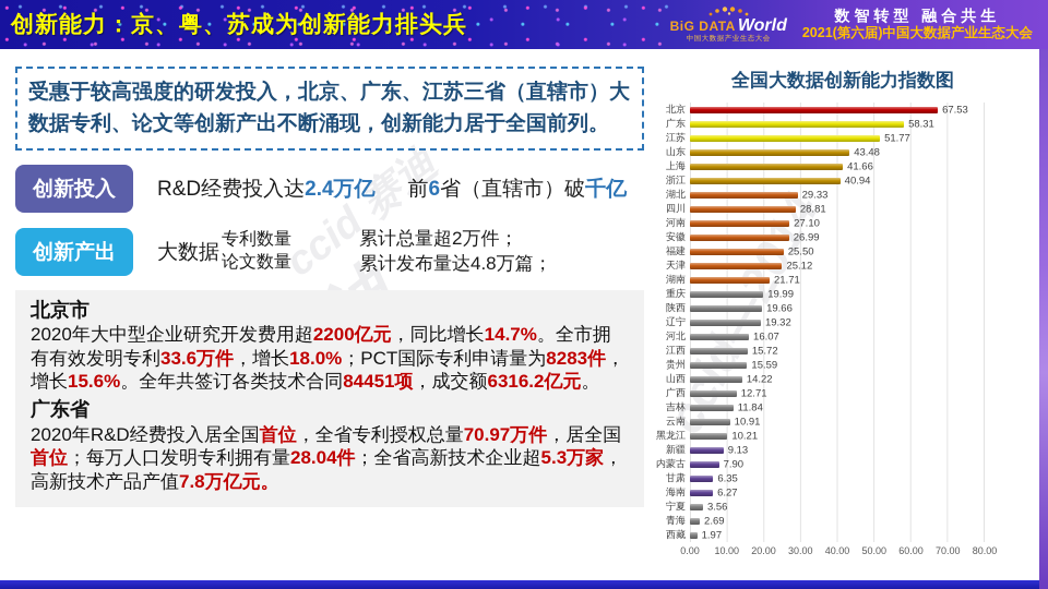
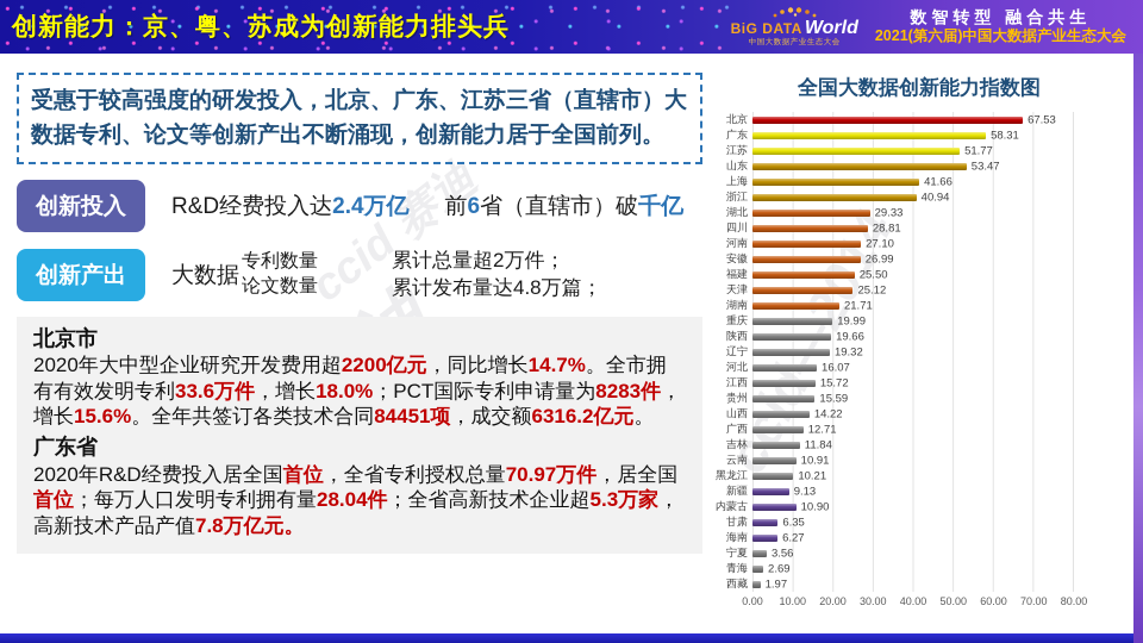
山东: 43.48 -> 53.47
内蒙古: 7.90 -> 10.90
